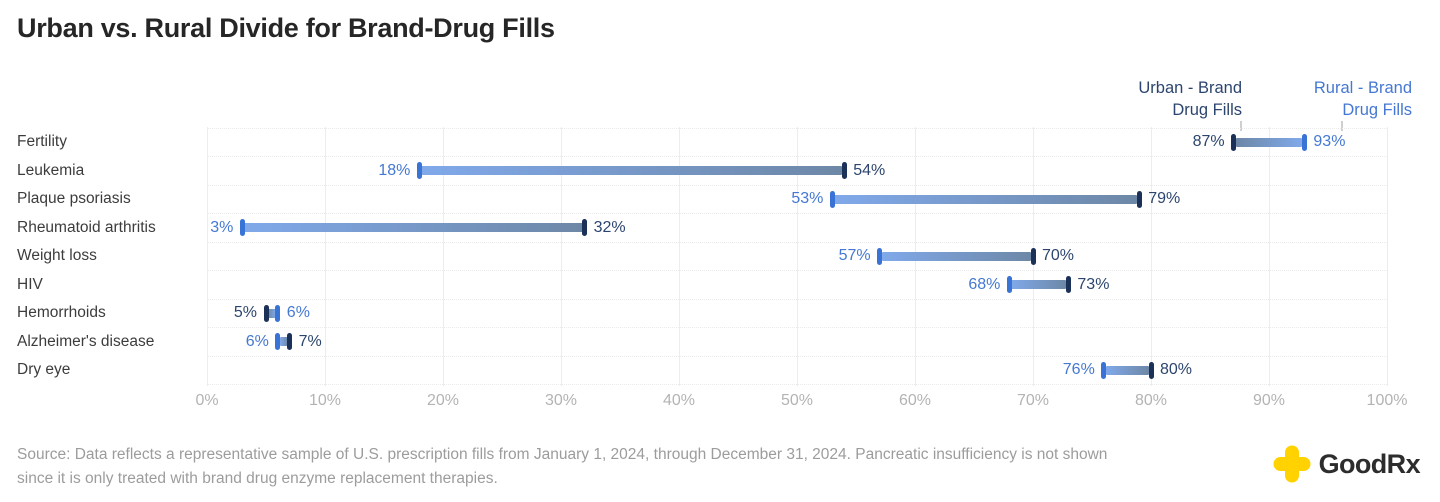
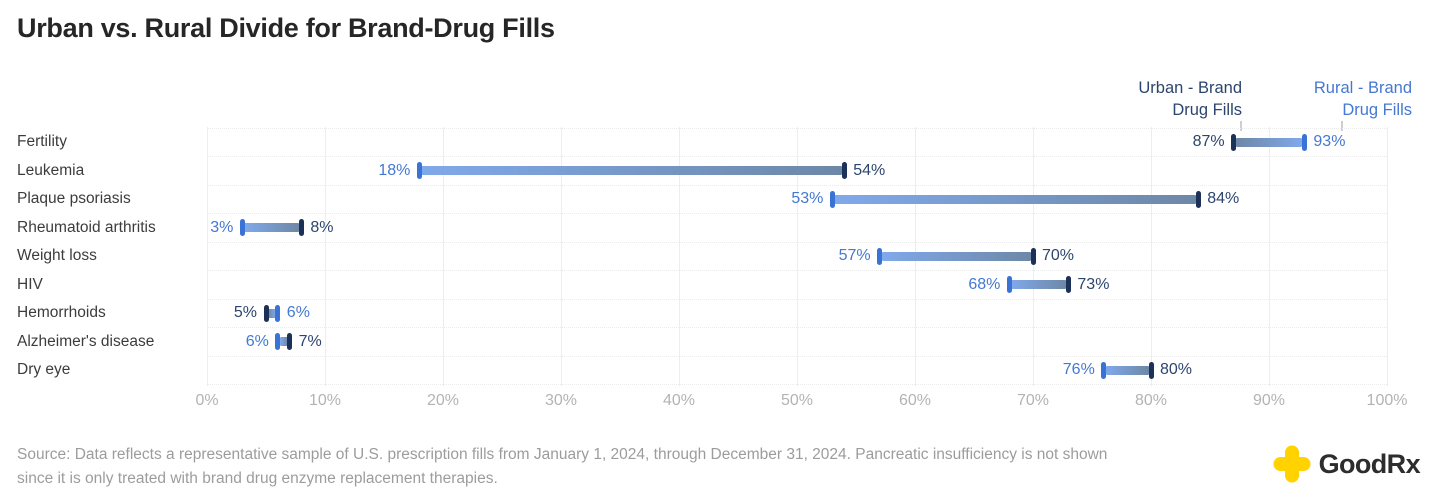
Urban - Brand Drug Fills/Plaque psoriasis: 79% -> 84%
Urban - Brand Drug Fills/Rheumatoid arthritis: 32% -> 8%
